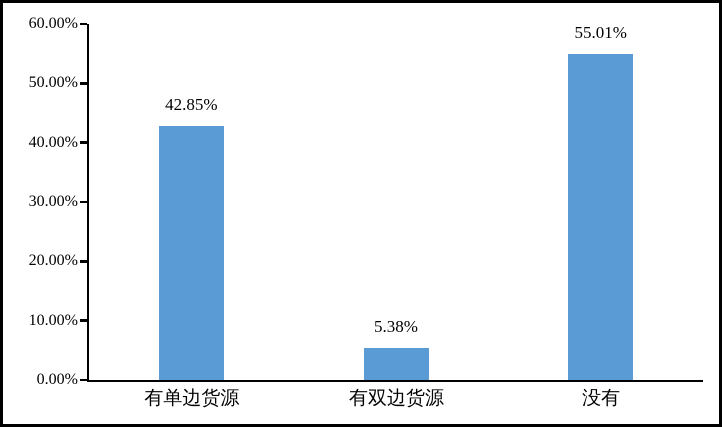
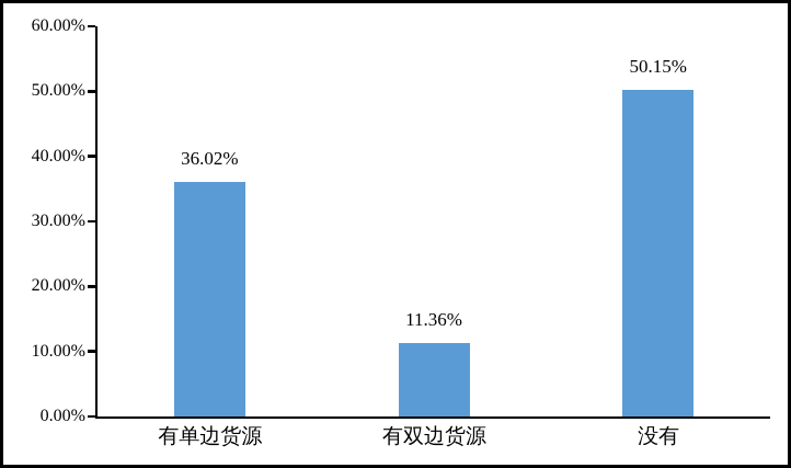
有单边货源: 42.85% -> 36.02%
有双边货源: 5.38% -> 11.36%
没有: 55.01% -> 50.15%
